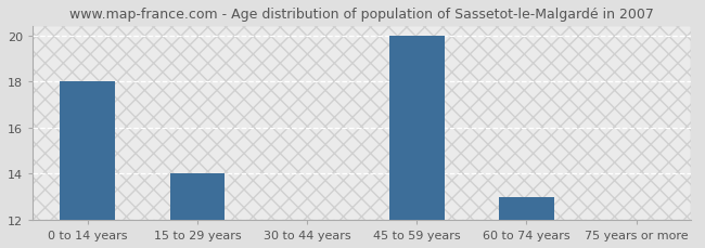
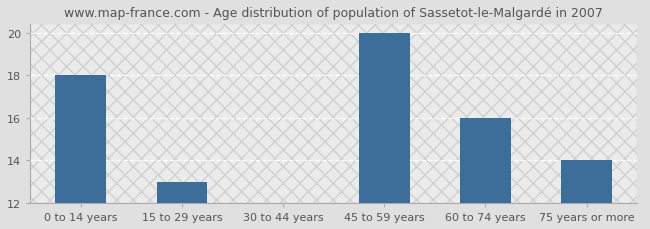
15 to 29 years: 14 -> 13
60 to 74 years: 13 -> 16
75 years or more: 12 -> 14
